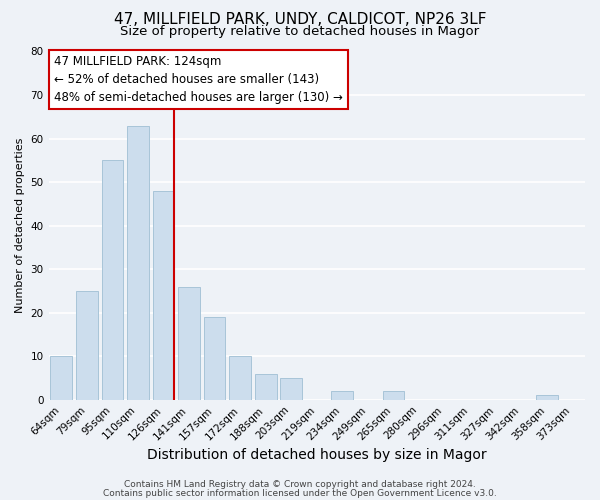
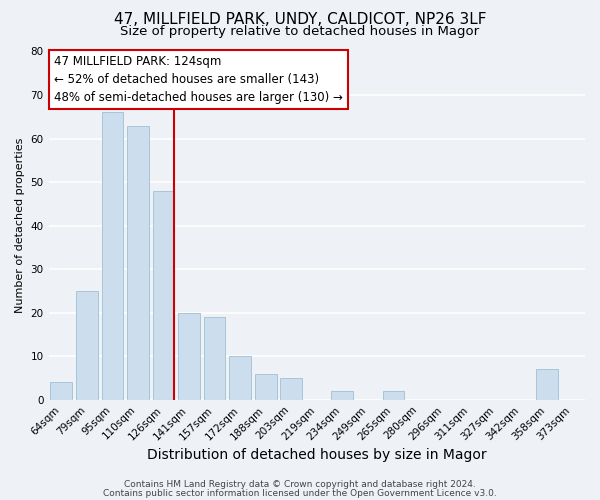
64sqm: 10 -> 4
95sqm: 55 -> 66
141sqm: 26 -> 20
358sqm: 1 -> 7
